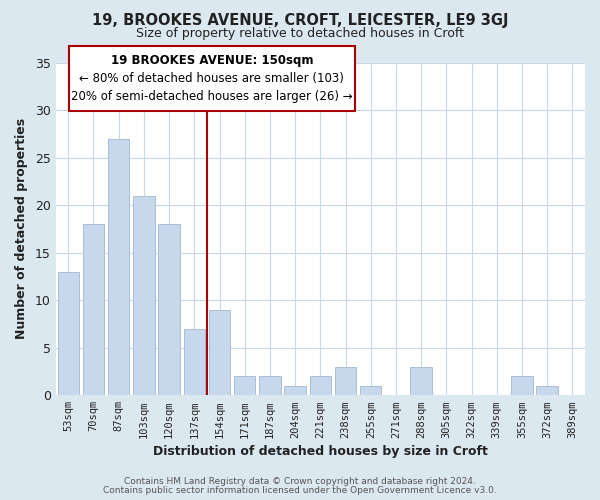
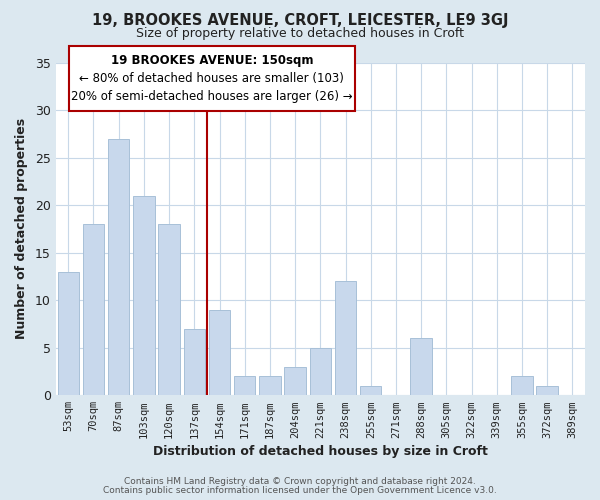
204sqm: 1 -> 3
221sqm: 2 -> 5
238sqm: 3 -> 12
288sqm: 3 -> 6
